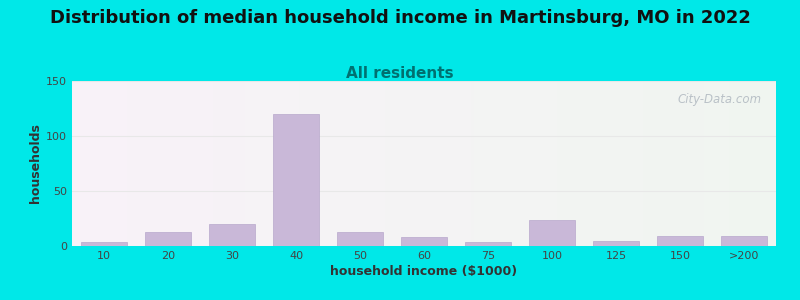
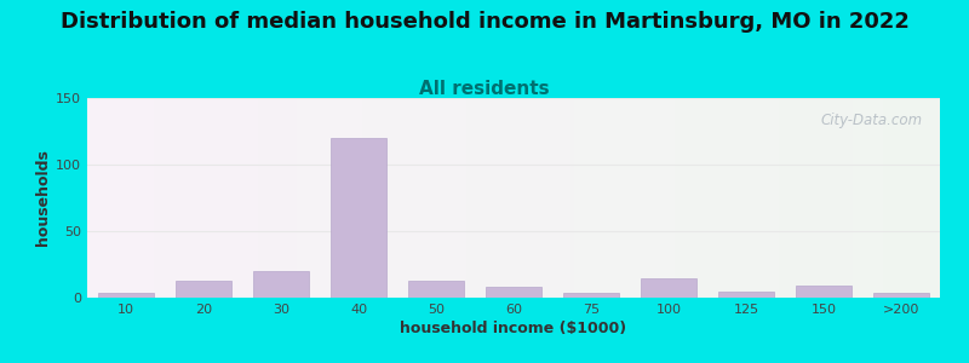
100: 24 -> 15
>200: 9 -> 4
